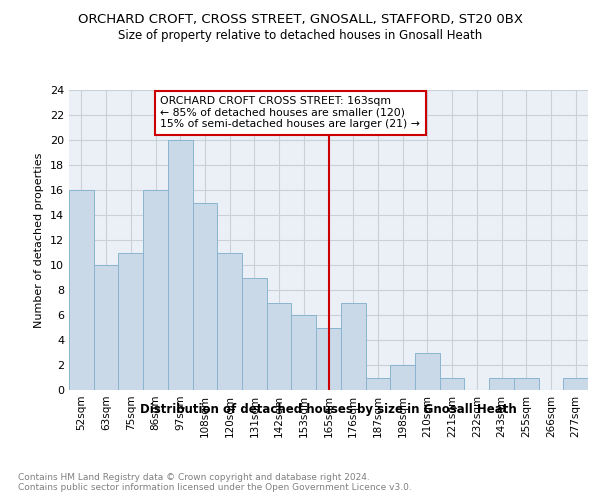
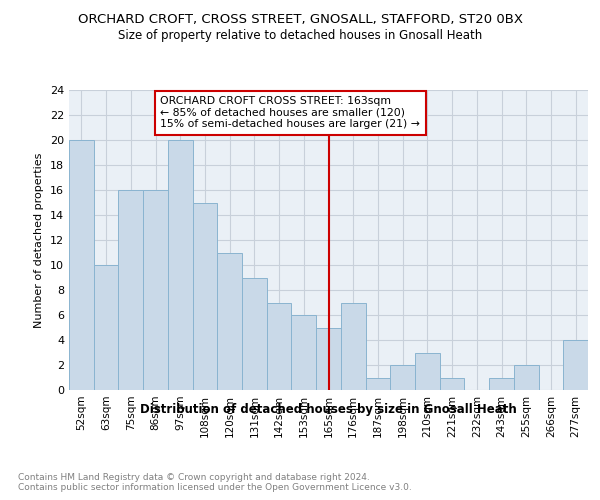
52sqm: 16 -> 20
75sqm: 11 -> 16
255sqm: 1 -> 2
277sqm: 1 -> 4
